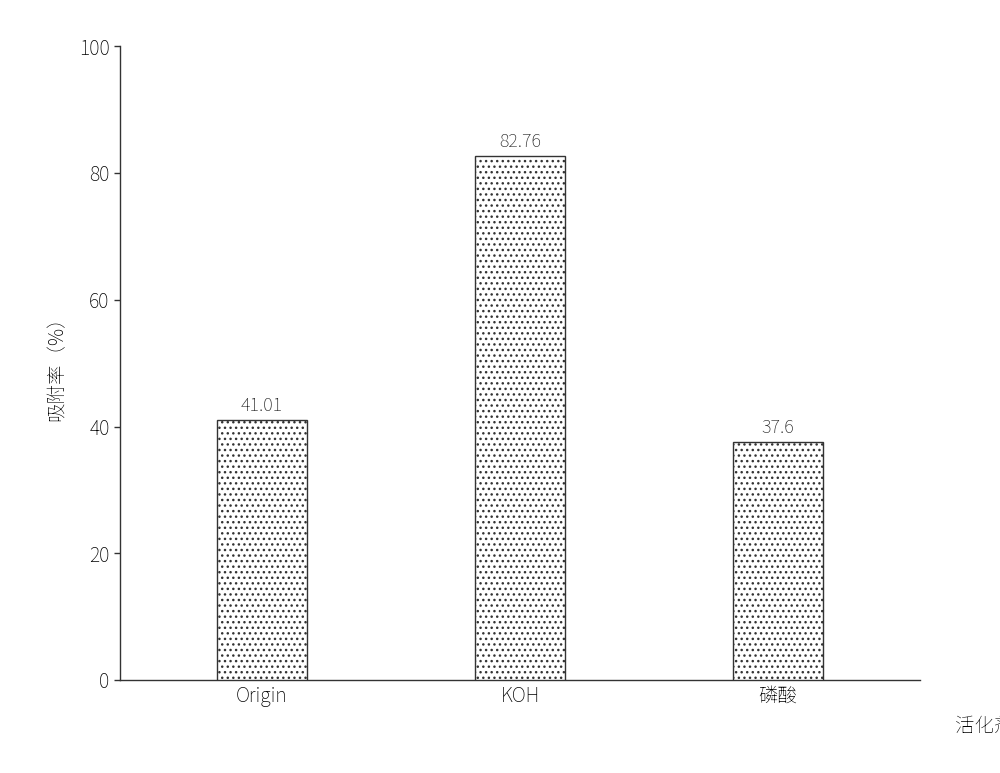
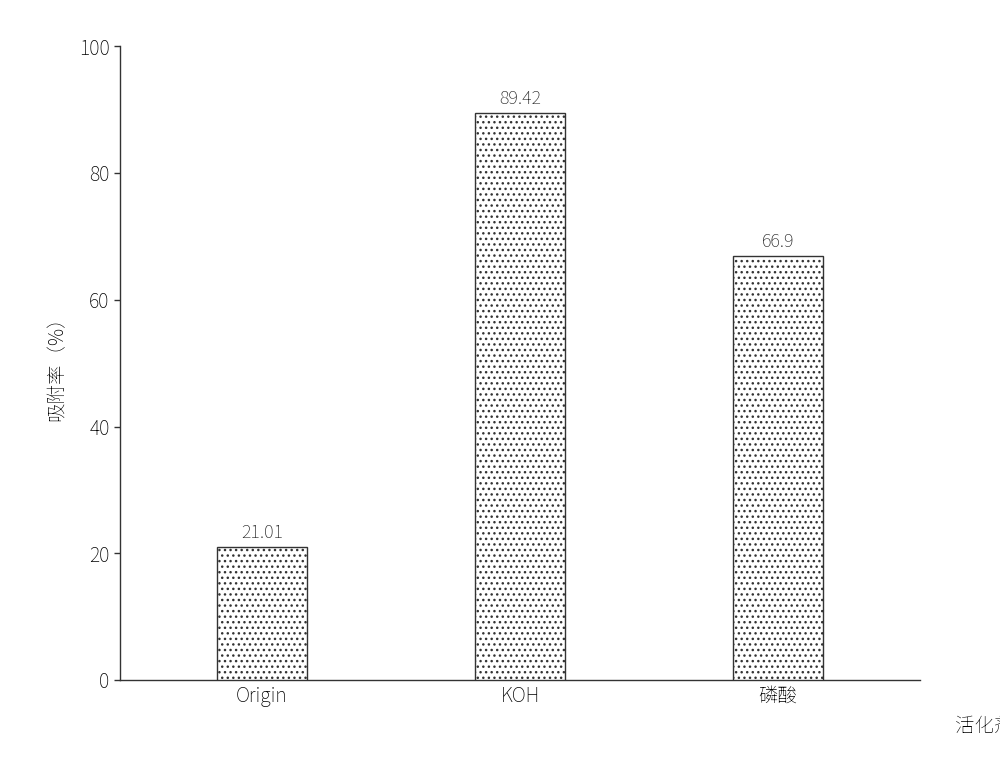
Origin: 41.01 -> 21.01
KOH: 82.76 -> 89.42
磷酸: 37.6 -> 66.9
